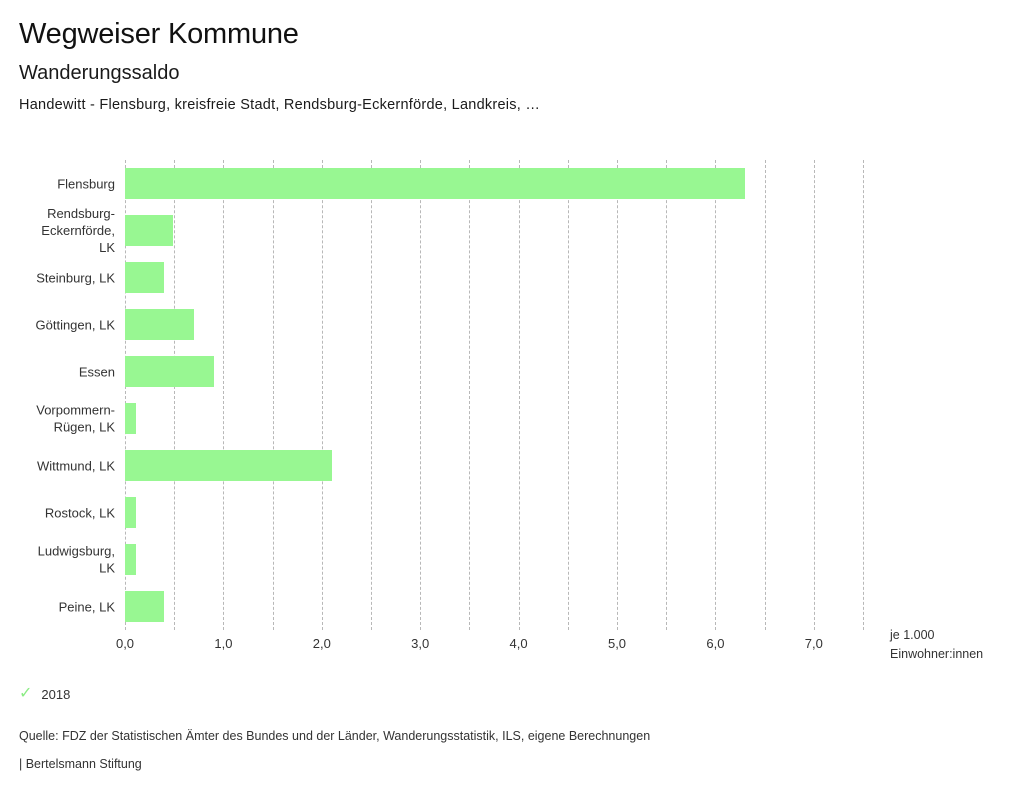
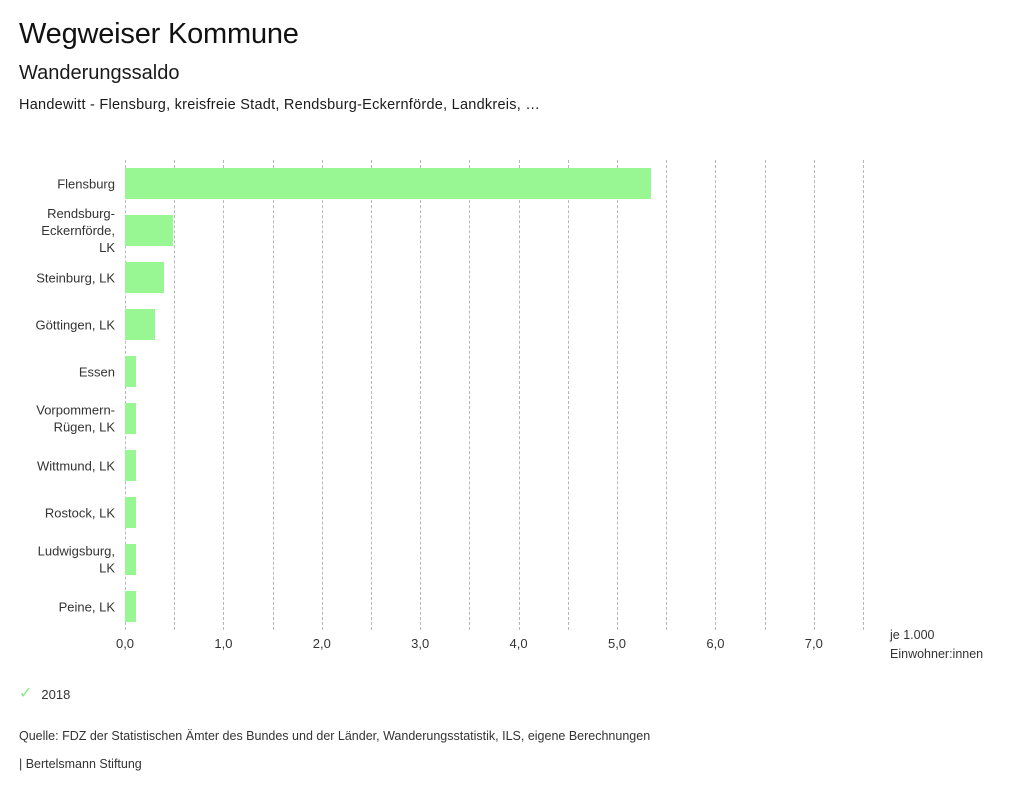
Flensburg: 6,3 -> 5,3
Göttingen, LK: 0,7 -> 0,3
Essen: 0,9 -> 0,1
Wittmund, LK: 2,1 -> 0,1
Peine, LK: 0,4 -> 0,1
